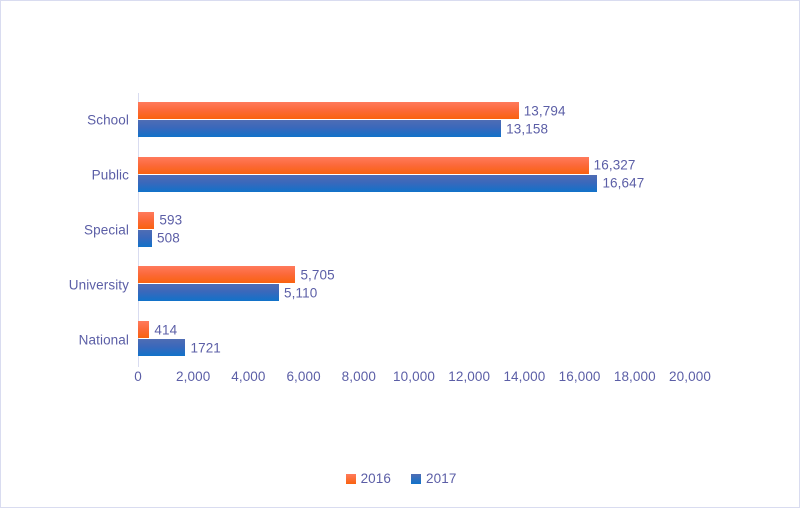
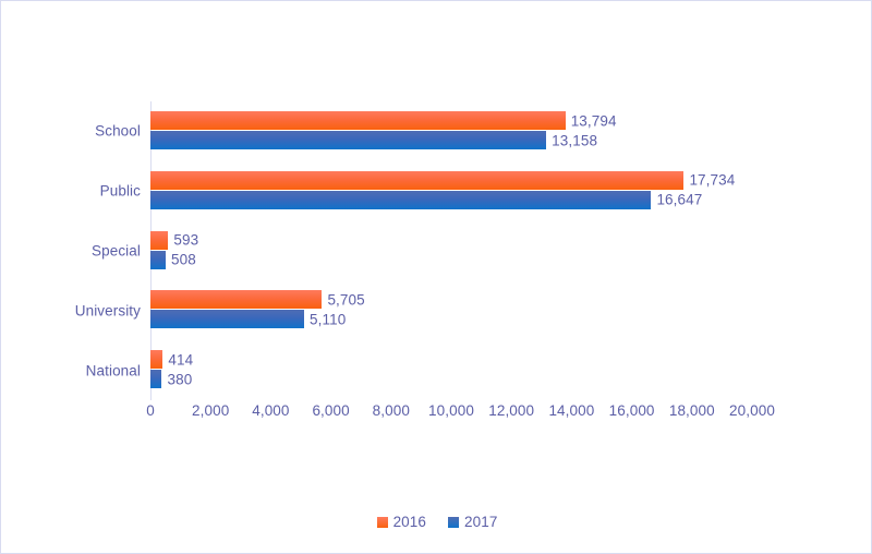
2016/Public: 16,327 -> 17,734
2017/National: 1721 -> 380
